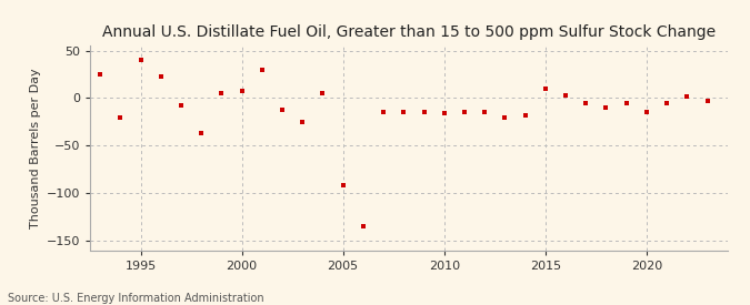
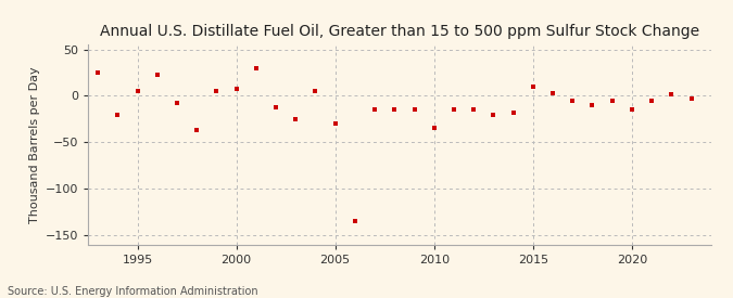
1995: 40 -> 5
2005: -92 -> -30
2010: -16 -> -35
